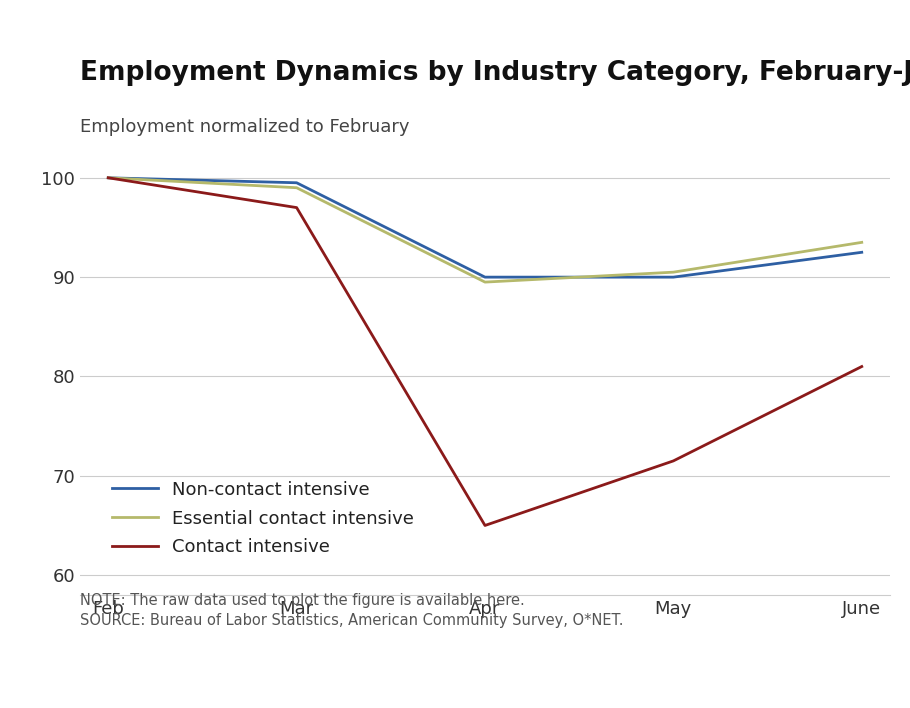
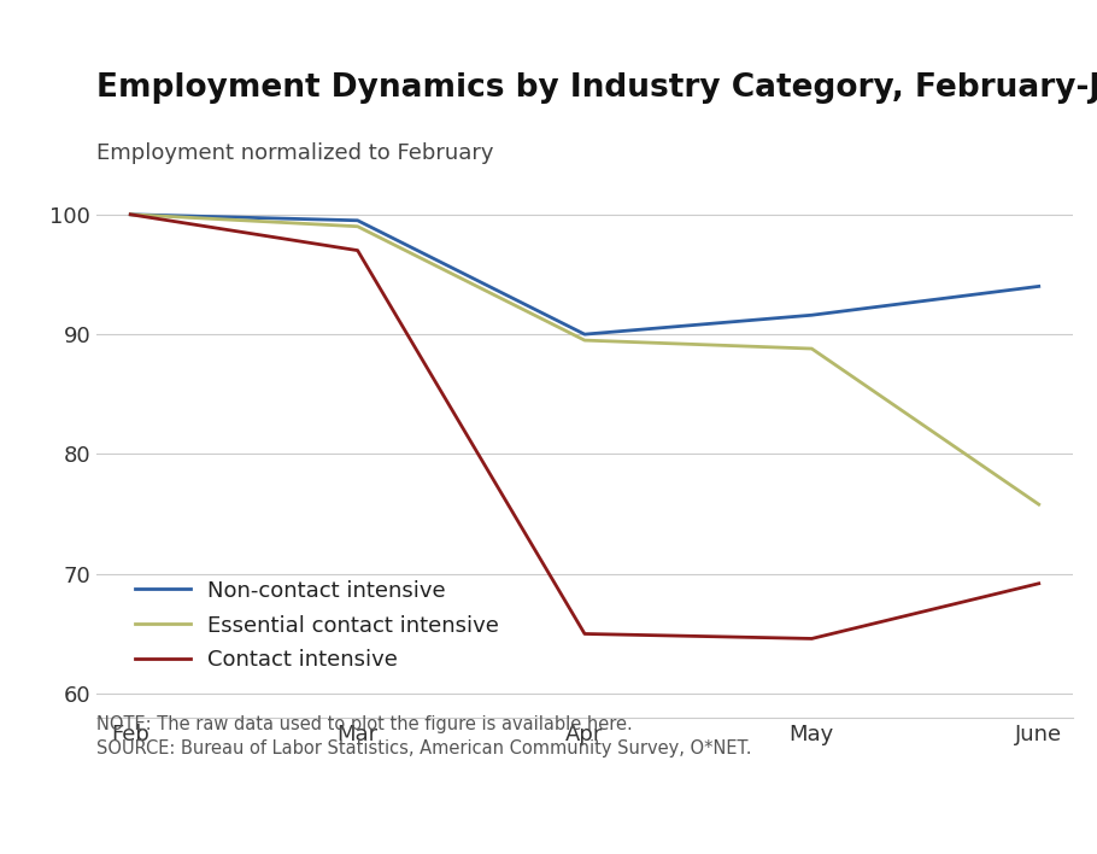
Non-contact intensive/May: 90.0 -> 91.6
Essential contact intensive/May: 90.5 -> 88.8
Contact intensive/May: 71.5 -> 64.6
Non-contact intensive/June: 92.5 -> 94.0
Essential contact intensive/June: 93.5 -> 75.8
Contact intensive/June: 81.0 -> 69.2
